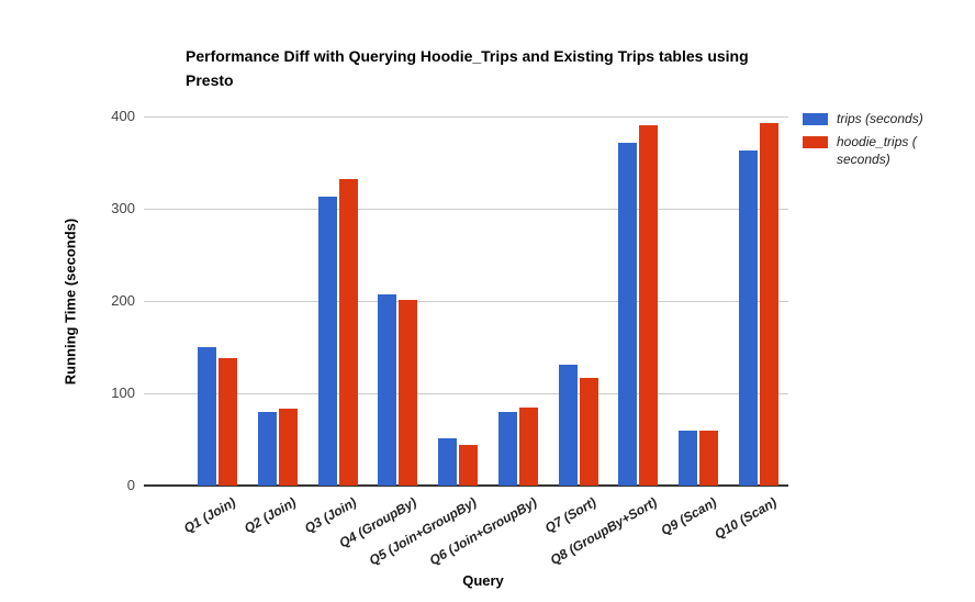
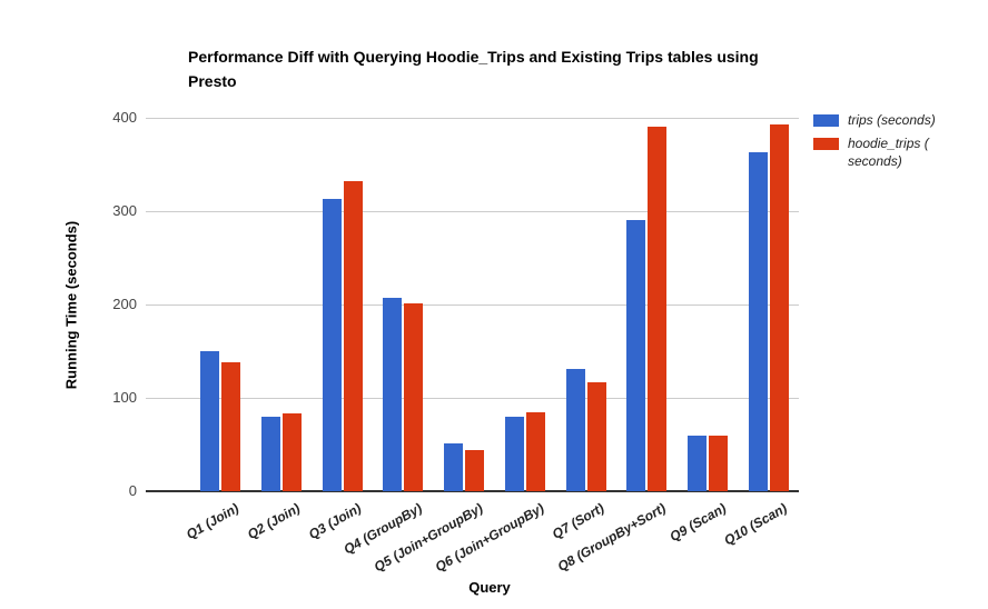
trips (seconds)/Q8 (GroupBy+Sort): 370 -> 290
